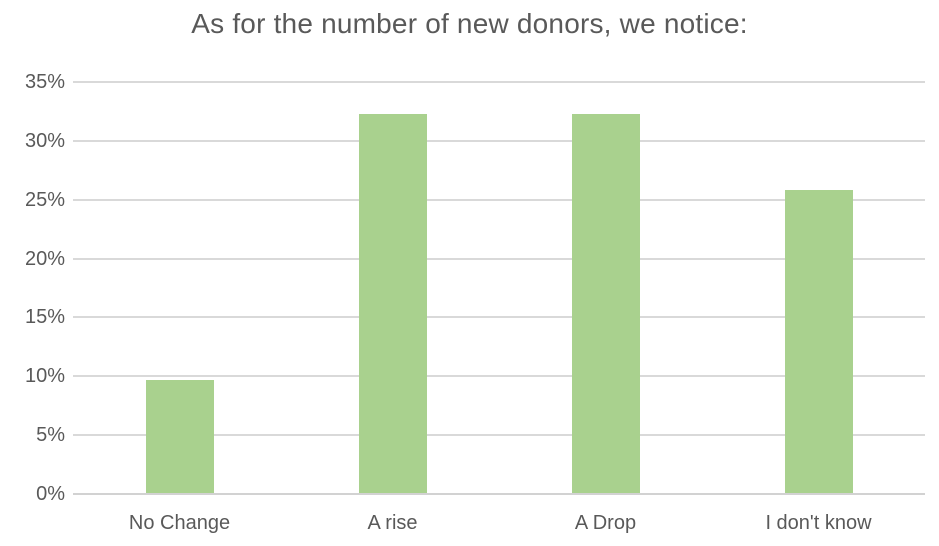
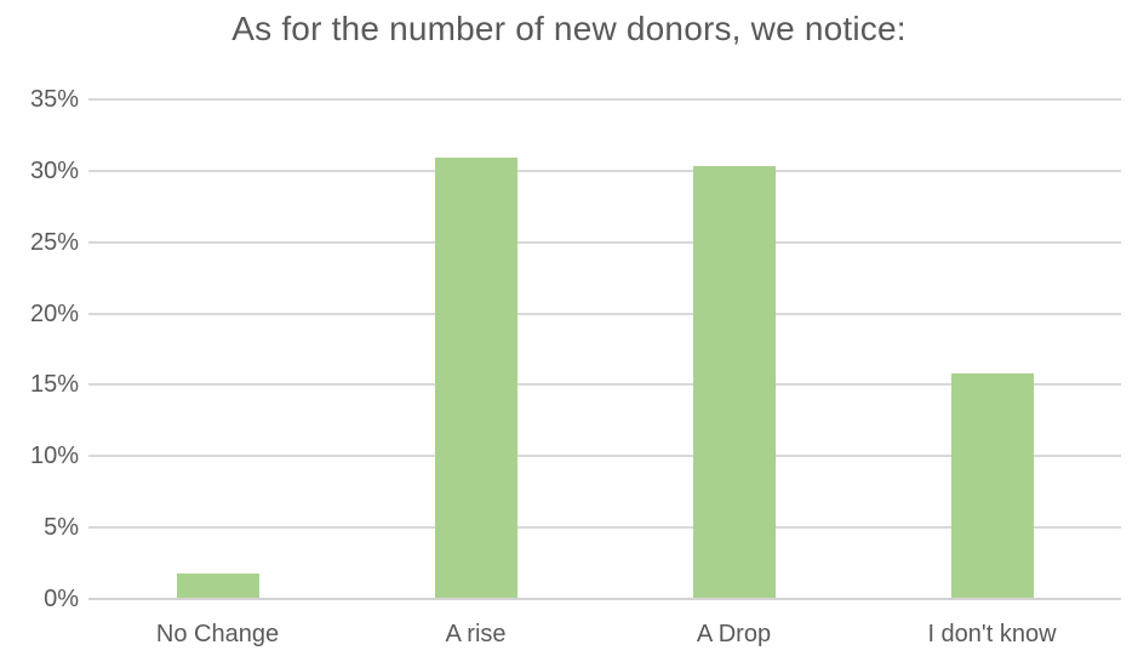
No Change: 9.7% -> 1.8%
A rise: 32.3% -> 30.9%
A Drop: 32.3% -> 30.3%
I don't know: 25.8% -> 15.8%
